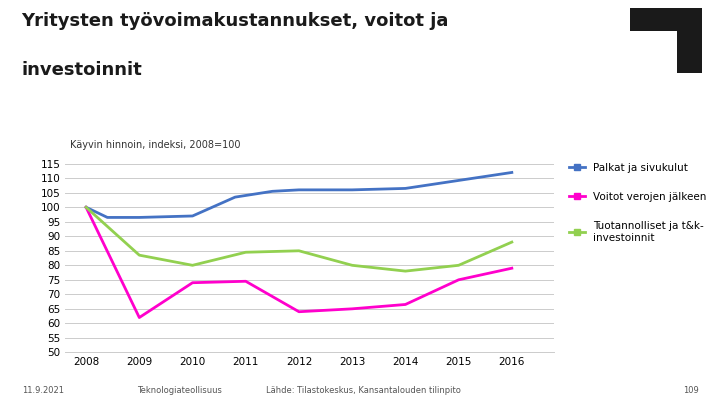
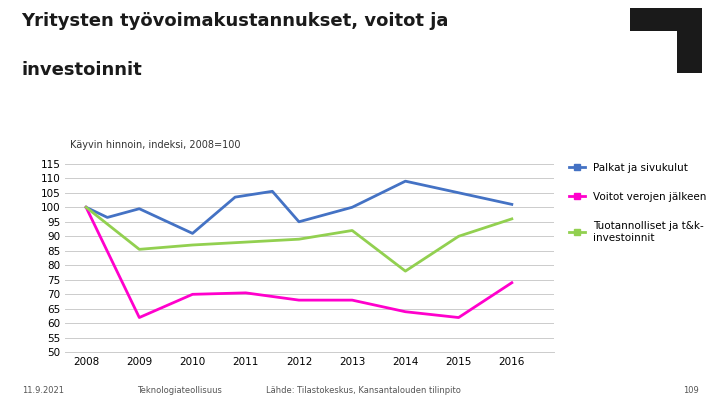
Palkat ja sivukulut/2009: 96.5 -> 99.5
Tuotannolliset ja t&k- investoinnit/2009: 83.5 -> 85.5
Palkat ja sivukulut/2010: 97.0 -> 91.0
Voitot verojen jälkeen/2010: 74.0 -> 70.0
Tuotannolliset ja t&k- investoinnit/2010: 80.0 -> 87.0
Voitot verojen jälkeen/2011: 74.5 -> 70.5
Tuotannolliset ja t&k- investoinnit/2011: 84.5 -> 88.0
Palkat ja sivukulut/2012: 106.0 -> 95.0
Voitot verojen jälkeen/2012: 64.0 -> 68.0
Tuotannolliset ja t&k- investoinnit/2012: 85.0 -> 89.0
Palkat ja sivukulut/2013: 106.0 -> 100.0
Voitot verojen jälkeen/2013: 65.0 -> 68.0
Tuotannolliset ja t&k- investoinnit/2013: 80.0 -> 92.0
Palkat ja sivukulut/2014: 106.5 -> 109.0
Voitot verojen jälkeen/2014: 66.5 -> 64.0
Voitot verojen jälkeen/2015: 75.0 -> 62.0
Tuotannolliset ja t&k- investoinnit/2015: 80.0 -> 90.0
Palkat ja sivukulut/2016: 112.0 -> 101.0
Voitot verojen jälkeen/2016: 79.0 -> 74.0
Tuotannolliset ja t&k- investoinnit/2016: 88.0 -> 96.0
